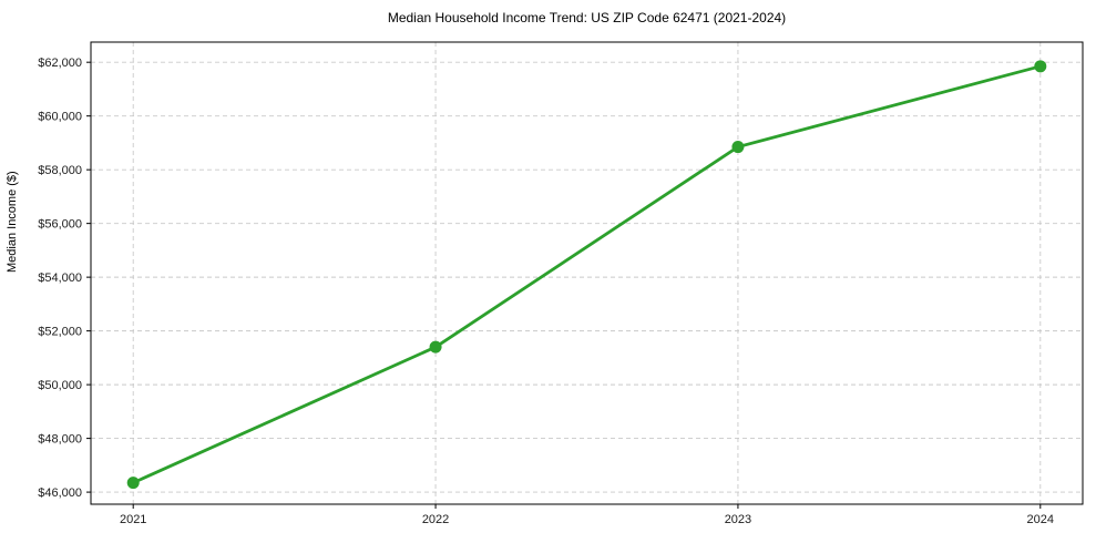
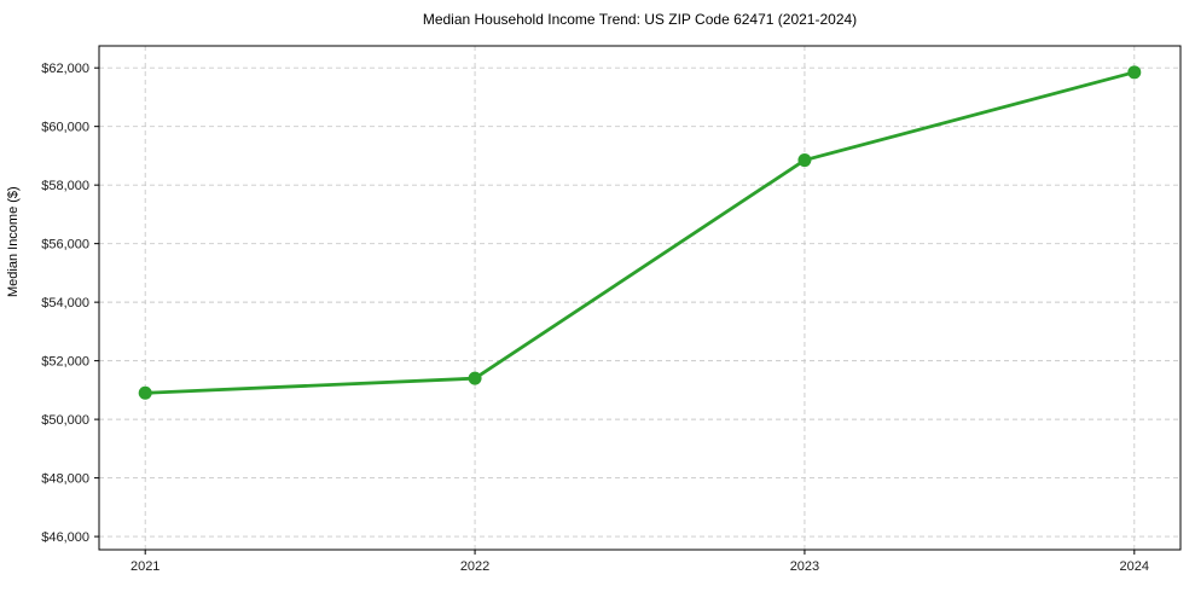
2021: $46400 -> $50900
